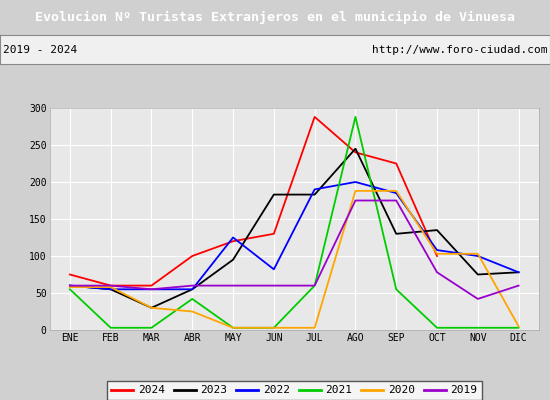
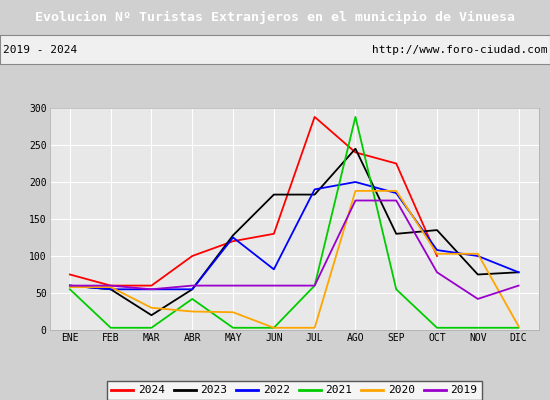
2023/MAR: 30 -> 20
2023/MAY: 95 -> 128
2020/MAY: 3 -> 24
